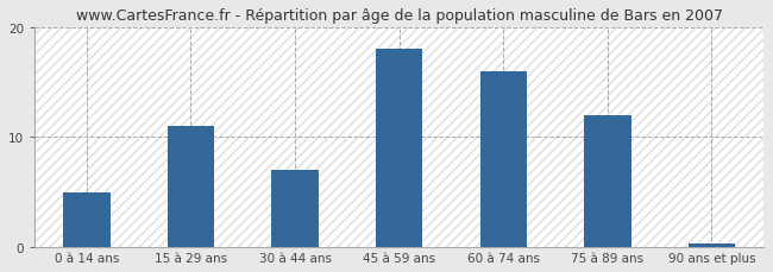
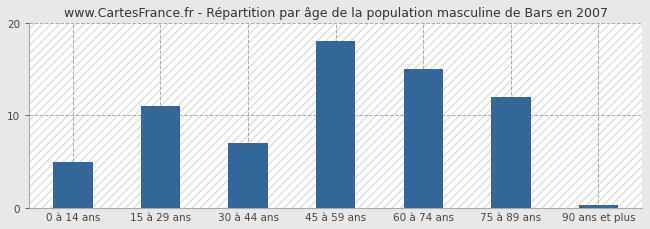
60 à 74 ans: 16.0 -> 15.0
